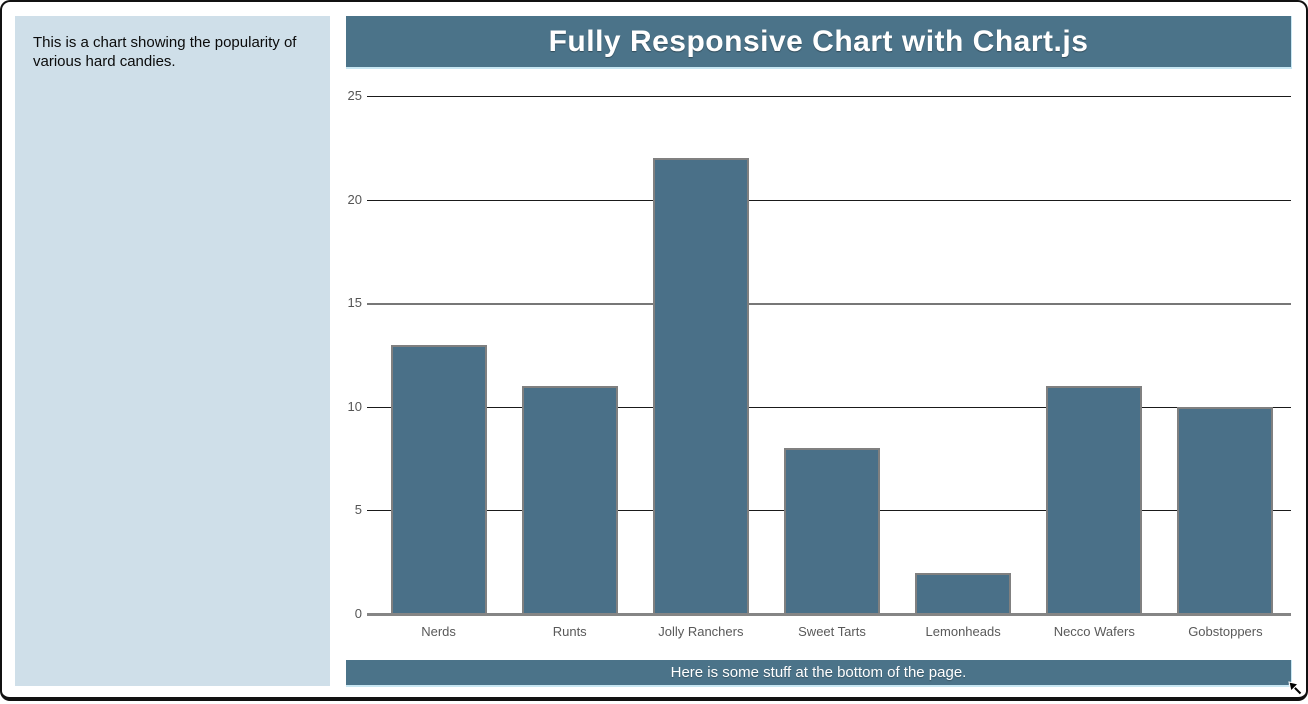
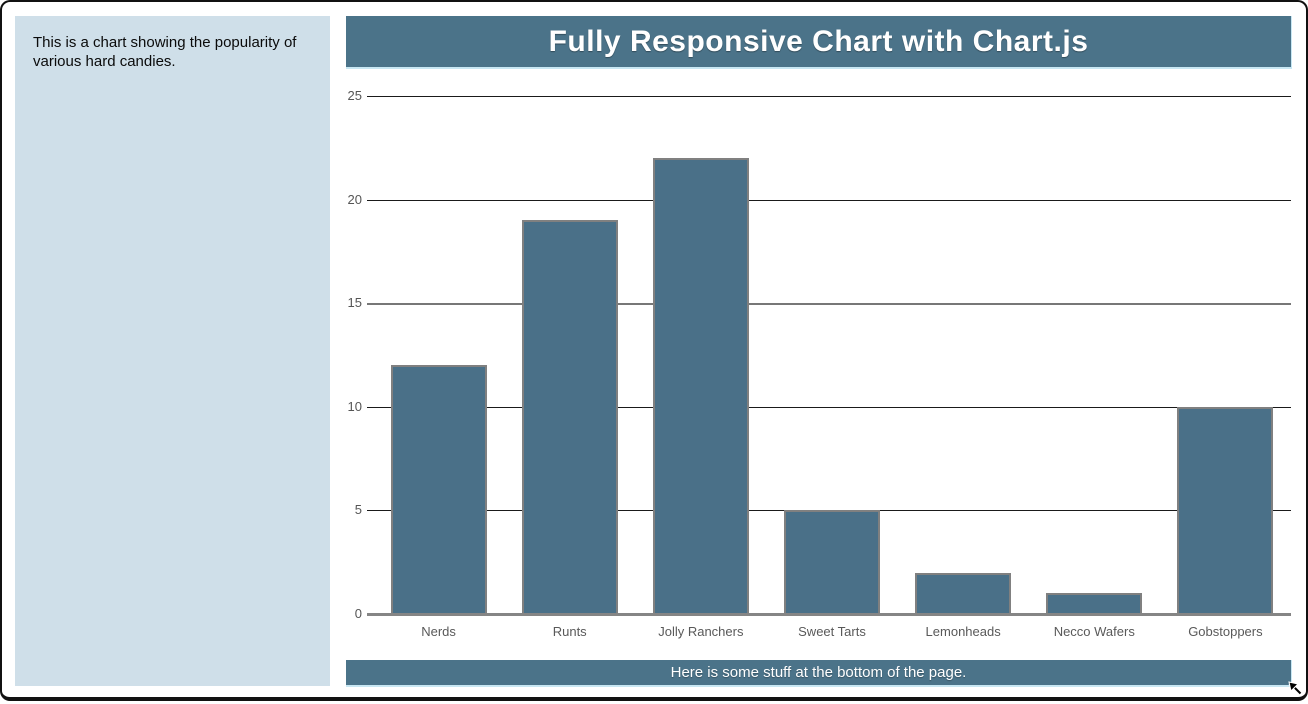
Nerds: 13 -> 12
Runts: 11 -> 19
Sweet Tarts: 8 -> 5
Necco Wafers: 11 -> 1
